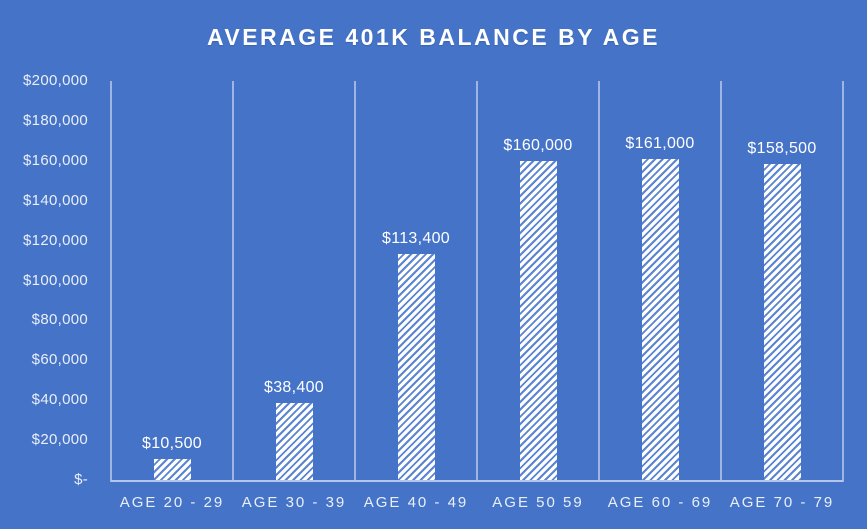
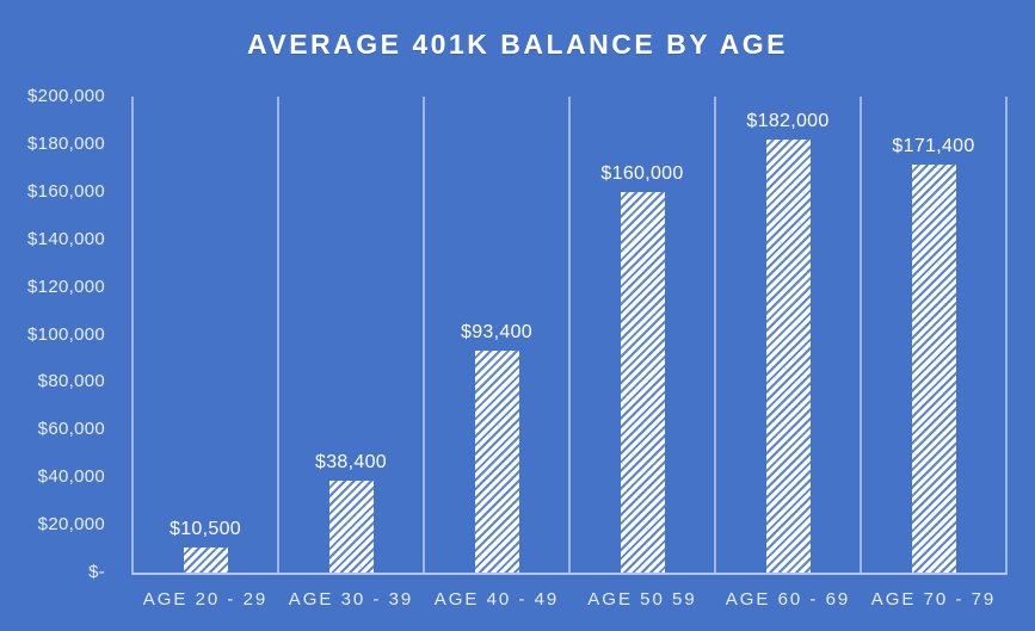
AGE 40 - 49: $113,400 -> $93,400
AGE 60 - 69: $161,000 -> $182,000
AGE 70 - 79: $158,500 -> $171,400
